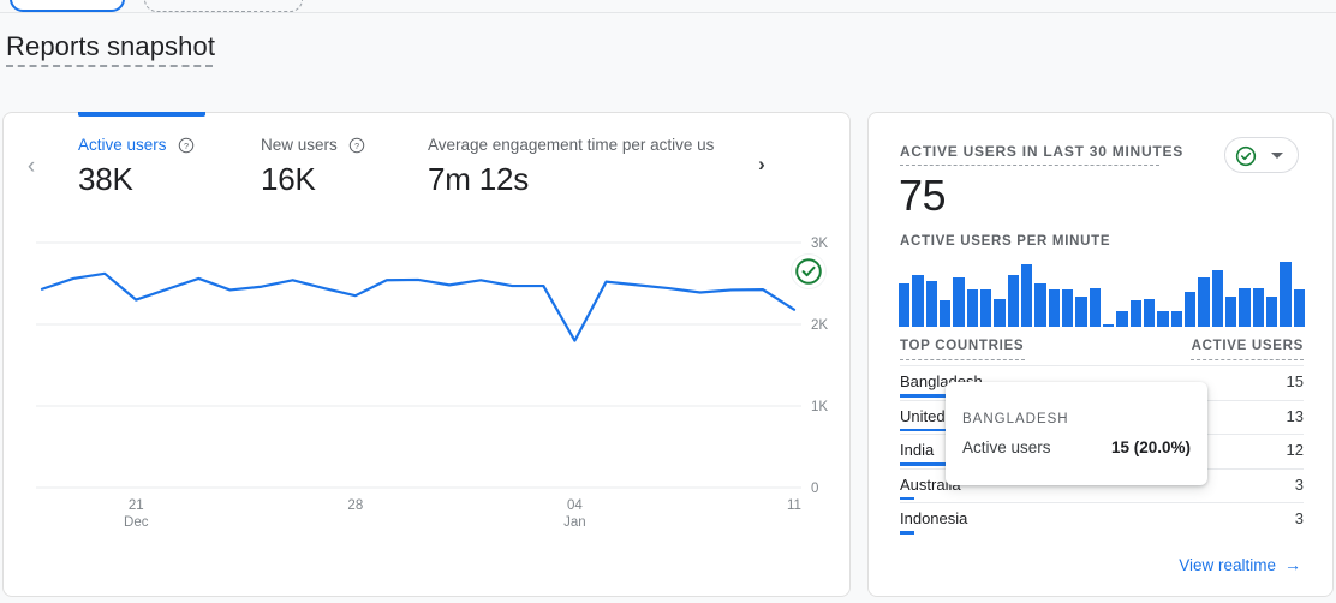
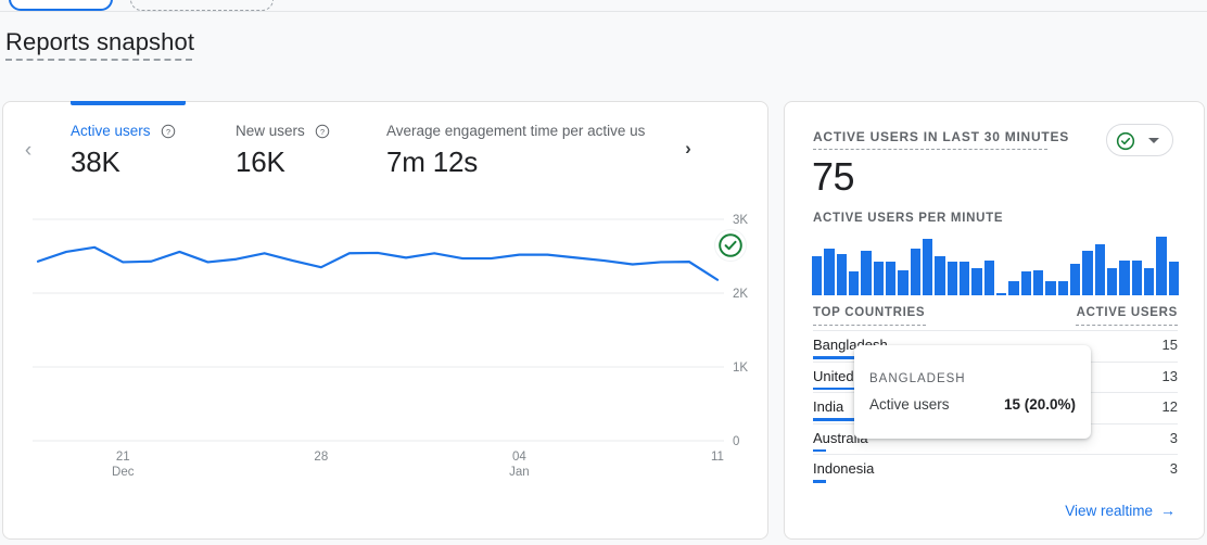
21 Dec: 2.3K -> 2.4K
04 Jan: 1.8K -> 2.5K
